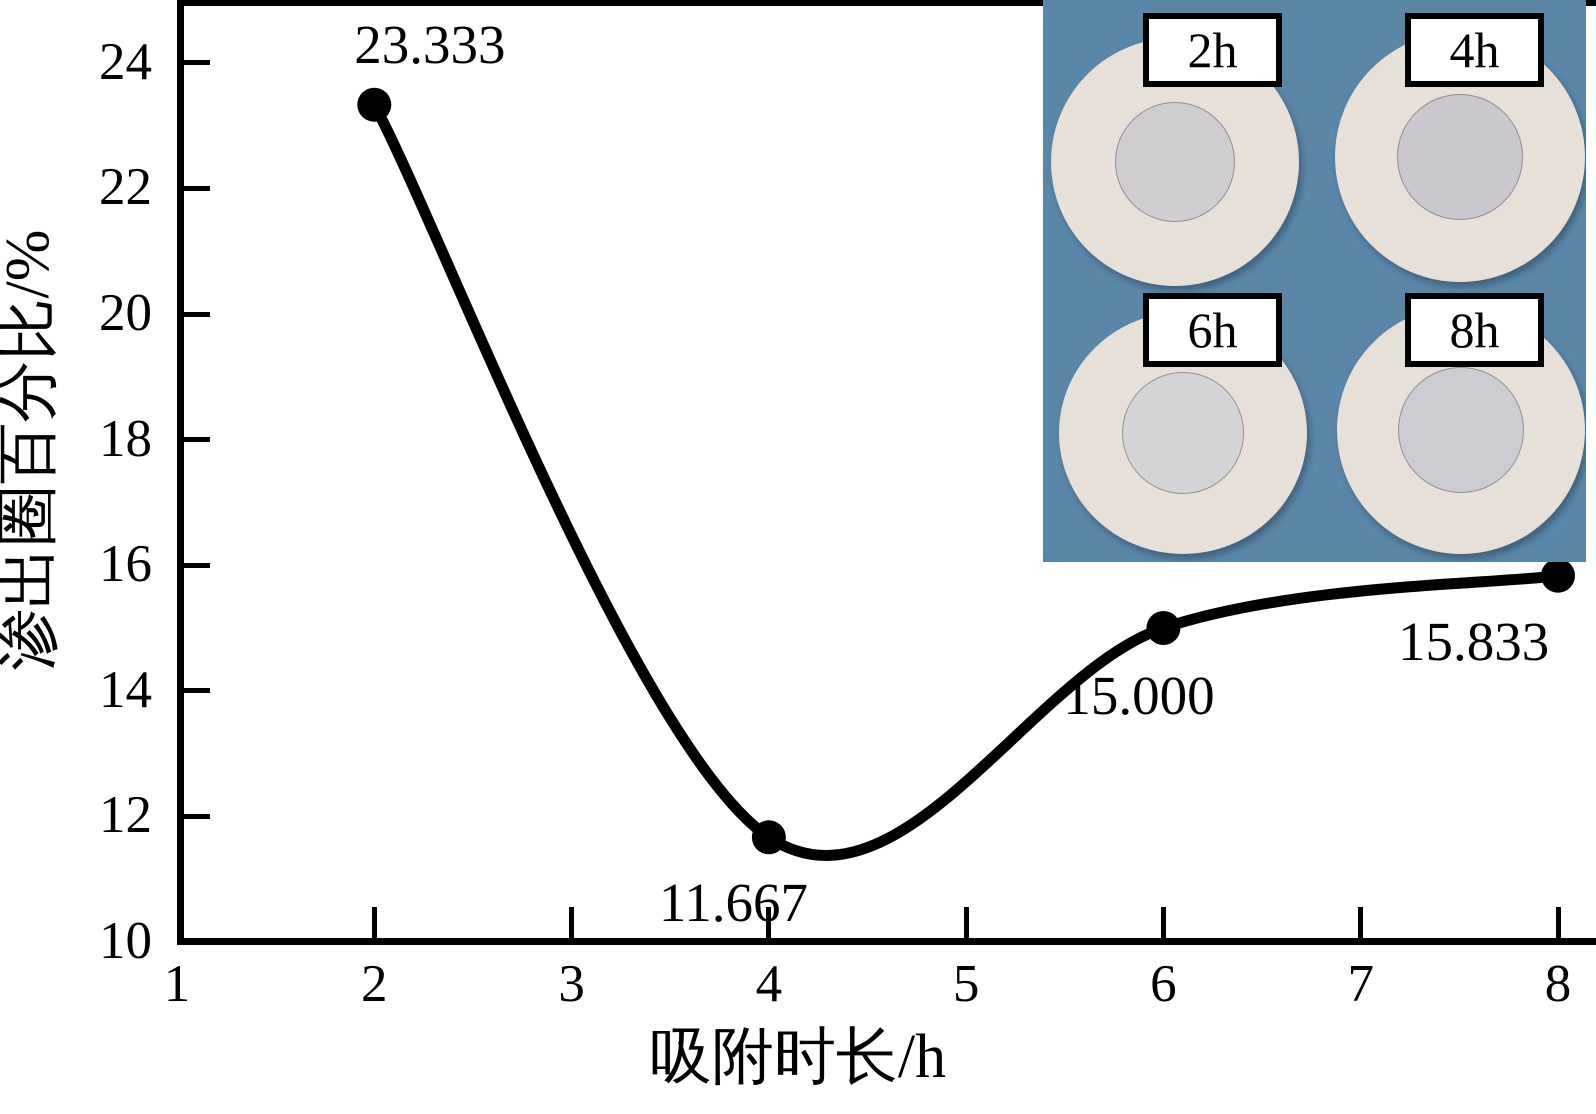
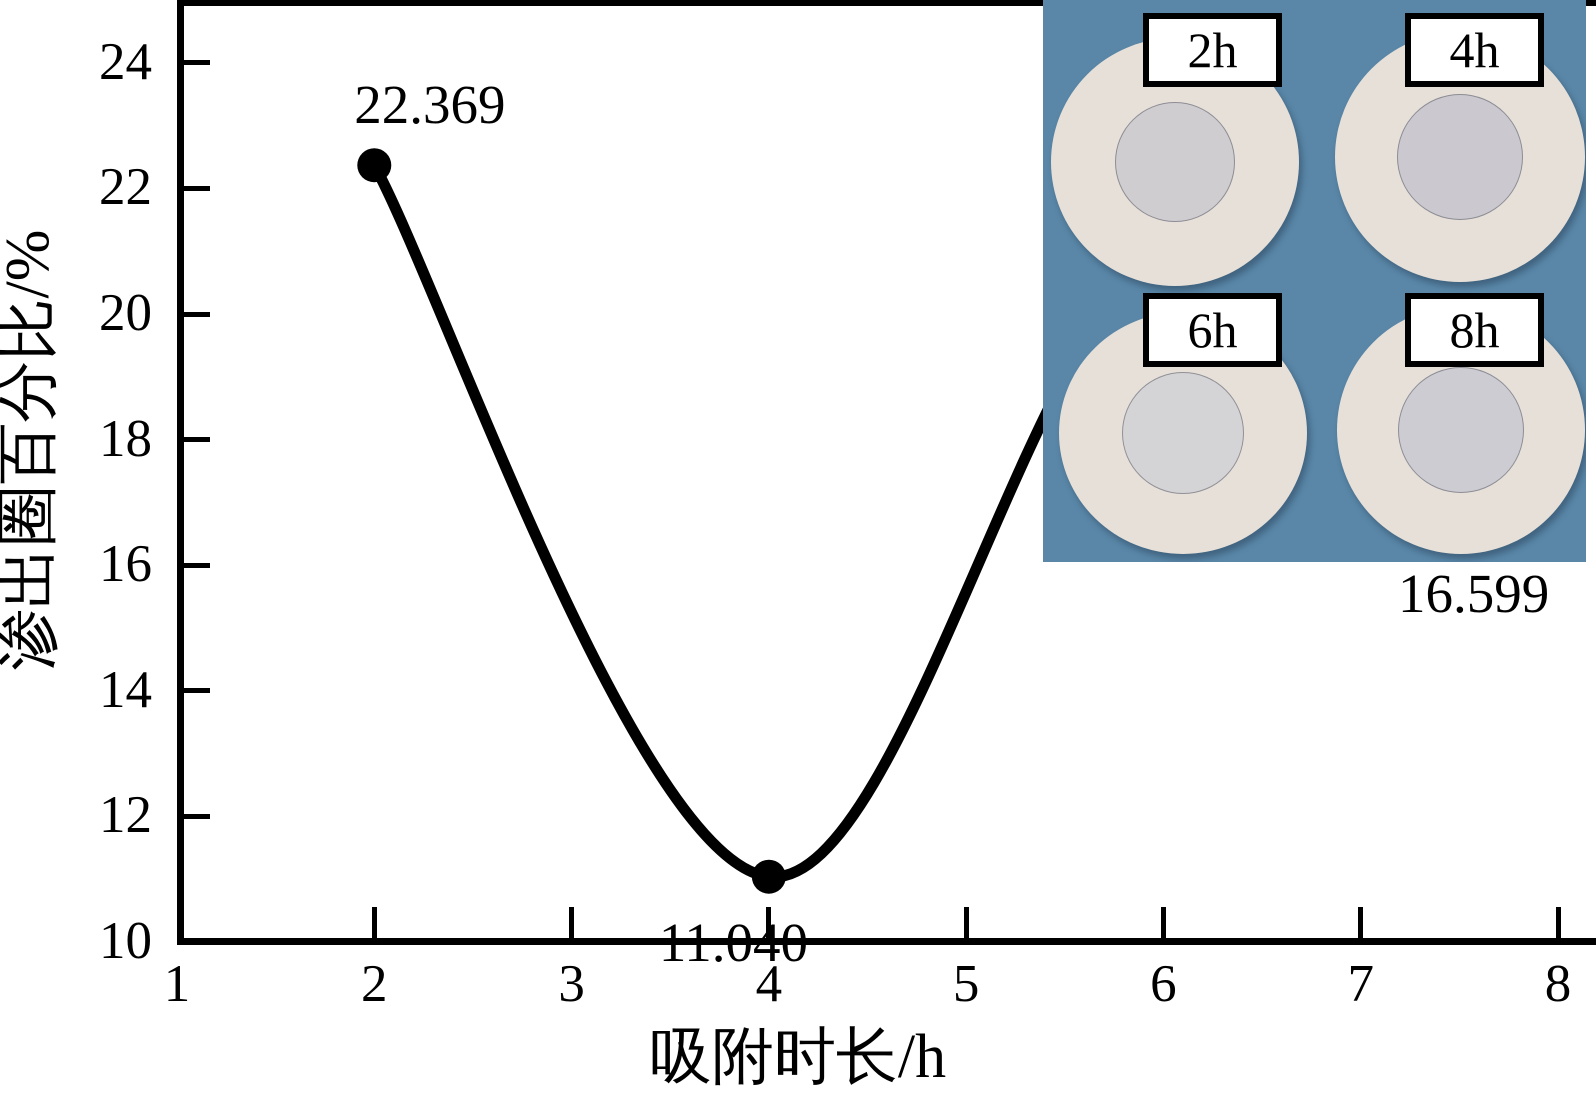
2: 23.333 -> 22.369
4: 11.667 -> 11.040
6: 15.000 -> 20.978
8: 15.833 -> 16.599
